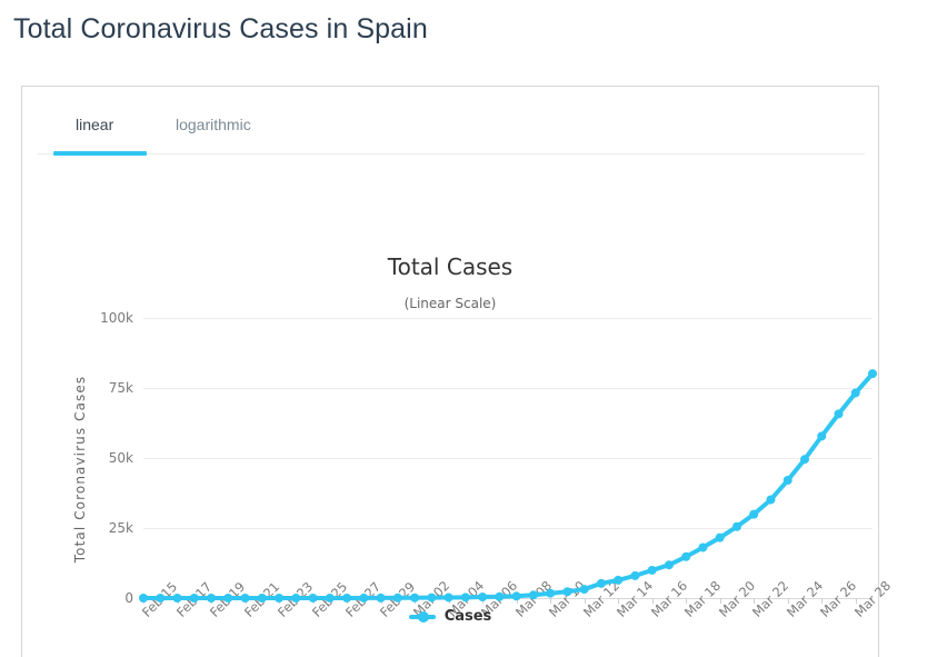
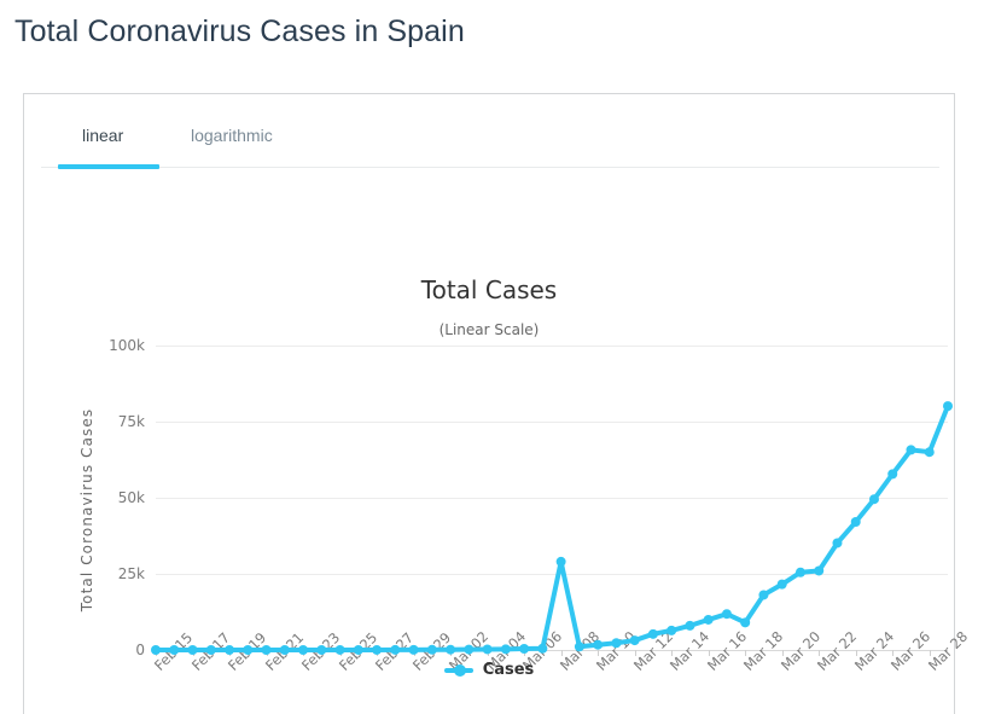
Mar 08: 1k -> 29k
Mar 18: 15k -> 9k
Mar 22: 30k -> 26k
Mar 28: 73k -> 65k
